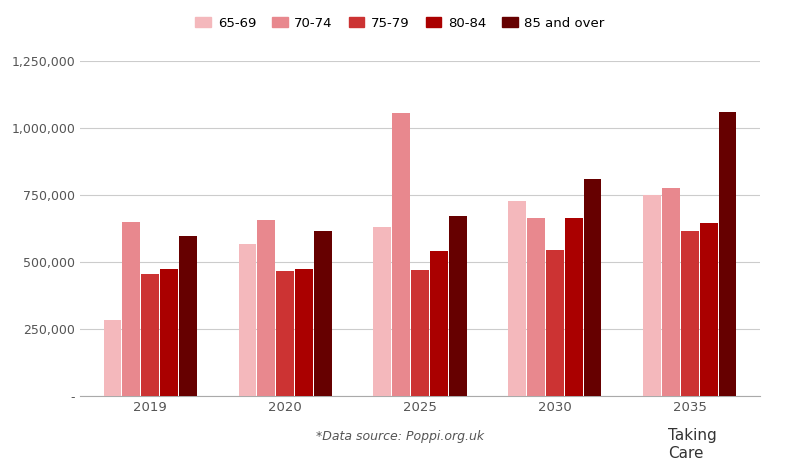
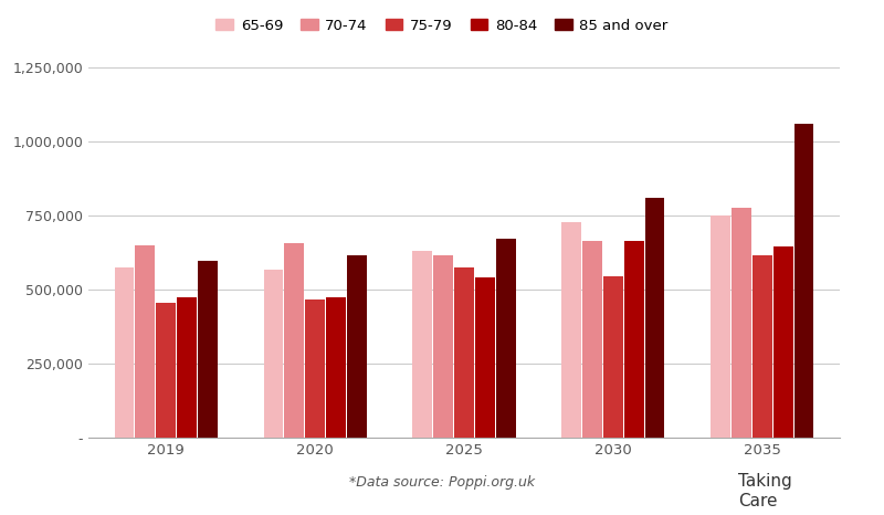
65-69/2019: 285,000 -> 575,000
70-74/2025: 1,055,000 -> 615,000
75-79/2025: 470,000 -> 575,000
